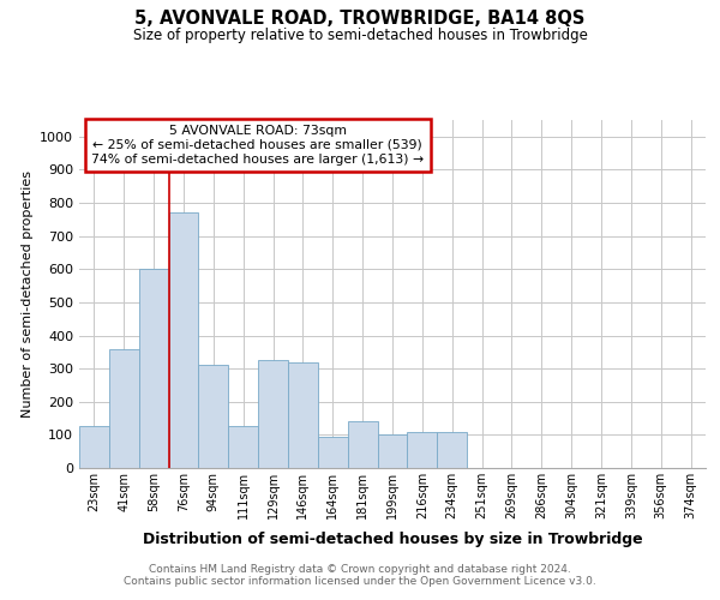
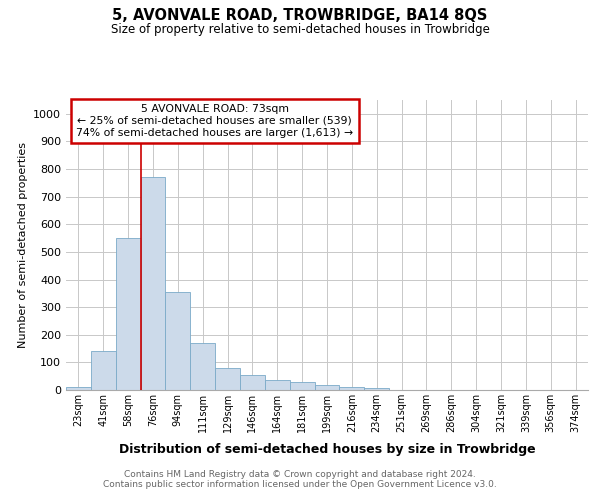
23sqm: 125 -> 10
41sqm: 360 -> 140
58sqm: 600 -> 550
94sqm: 310 -> 355
111sqm: 125 -> 170
129sqm: 325 -> 80
146sqm: 320 -> 55
164sqm: 95 -> 35
181sqm: 140 -> 30
199sqm: 100 -> 18
216sqm: 110 -> 10
234sqm: 110 -> 8
